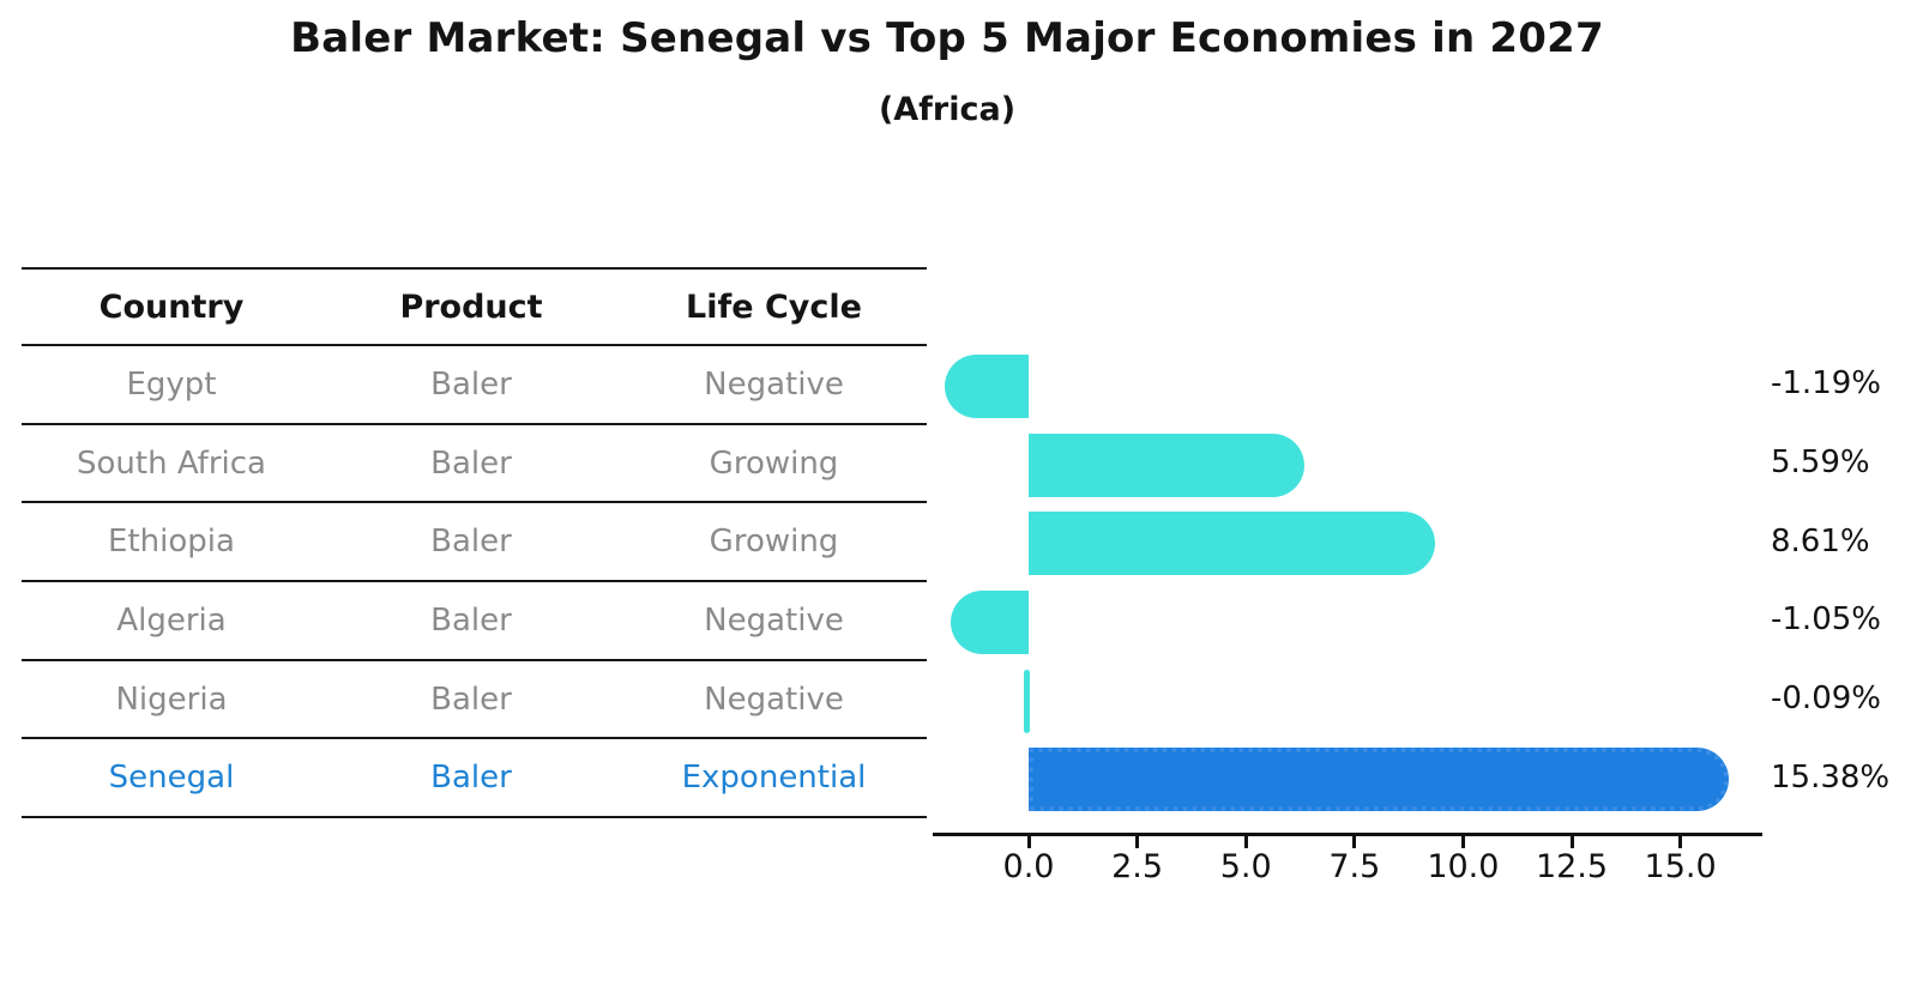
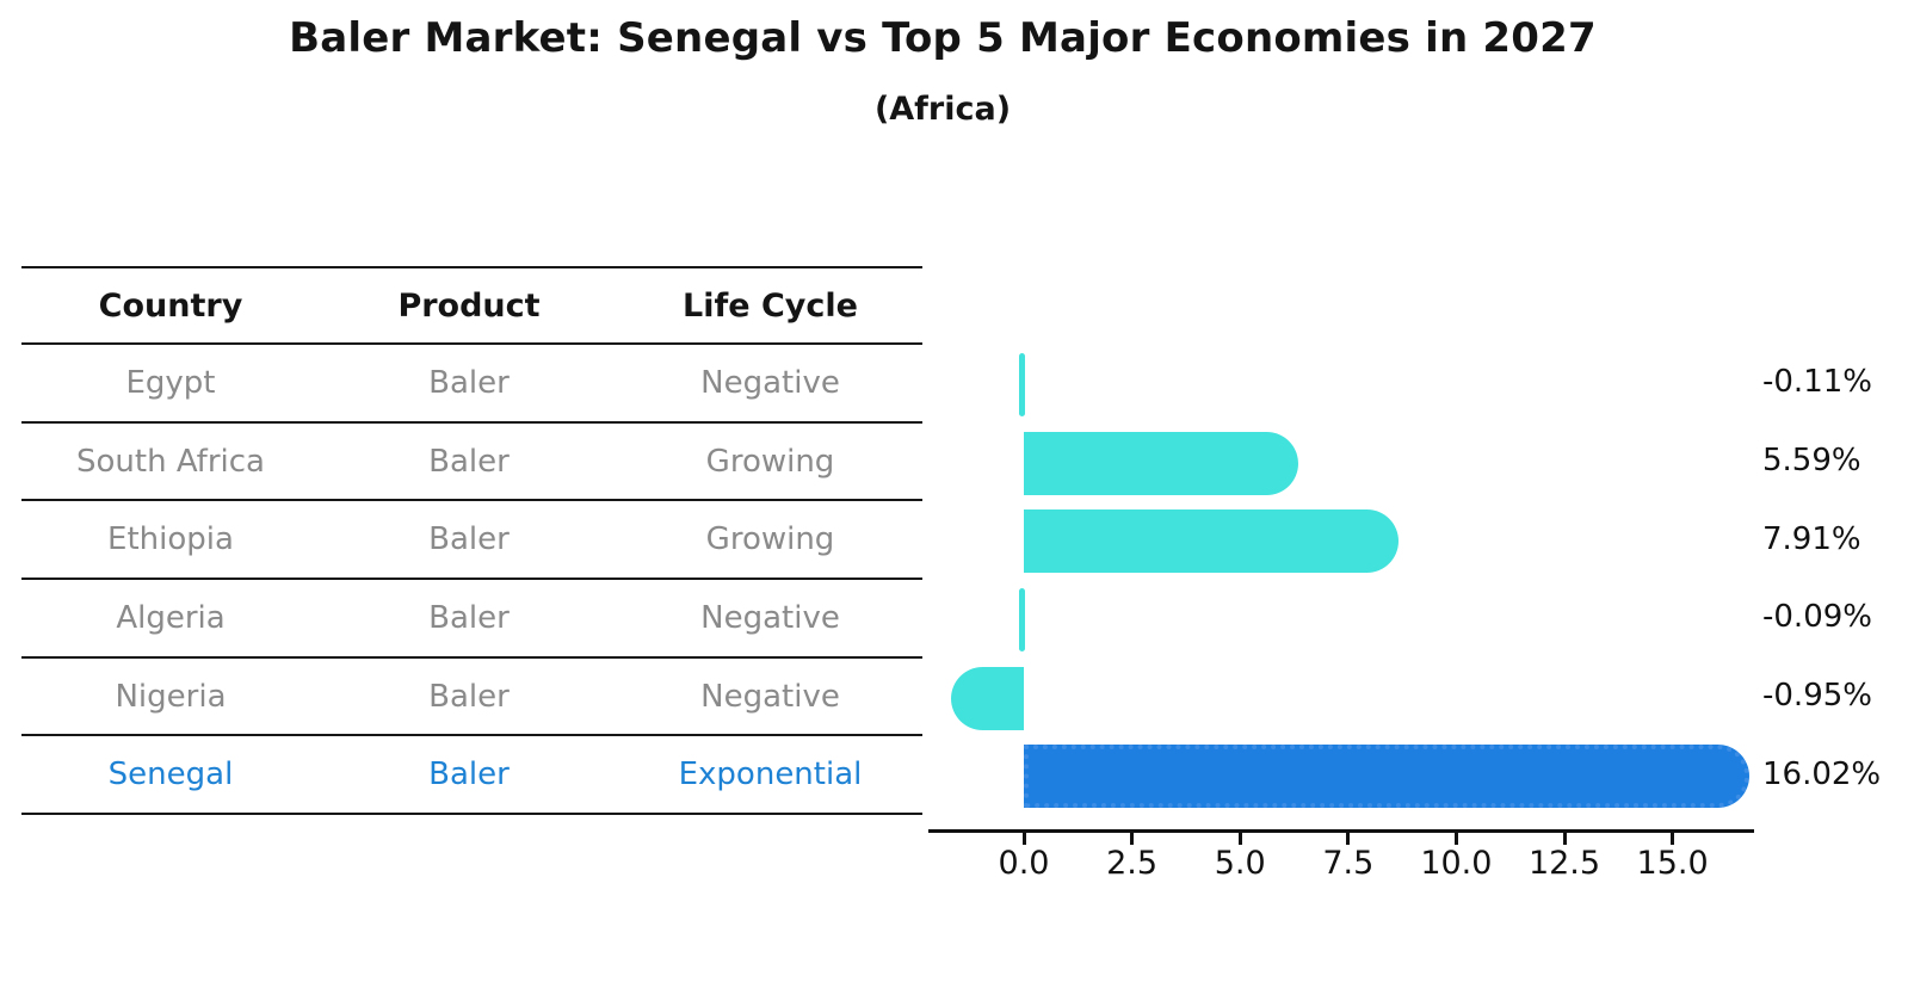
Egypt: -1.19% -> -0.11%
Ethiopia: 8.61% -> 7.91%
Algeria: -1.05% -> -0.09%
Nigeria: -0.09% -> -0.95%
Senegal: 15.38% -> 16.02%
